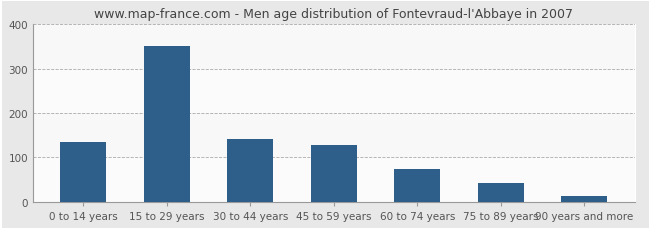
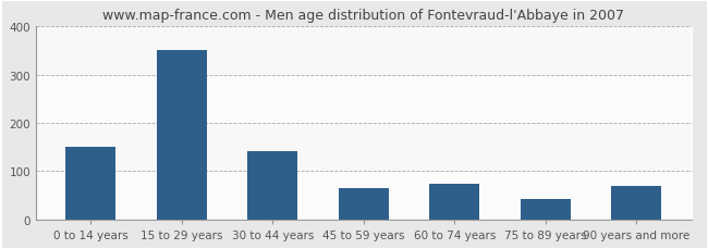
0 to 14 years: 135 -> 150
45 to 59 years: 128 -> 65
90 years and more: 12 -> 70
